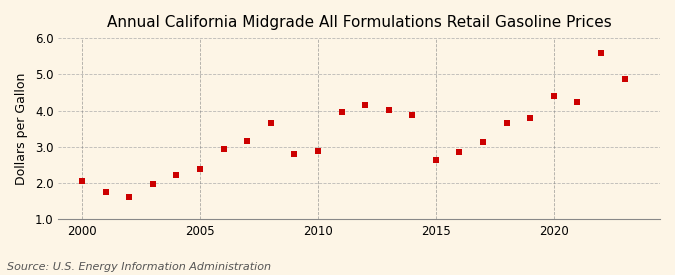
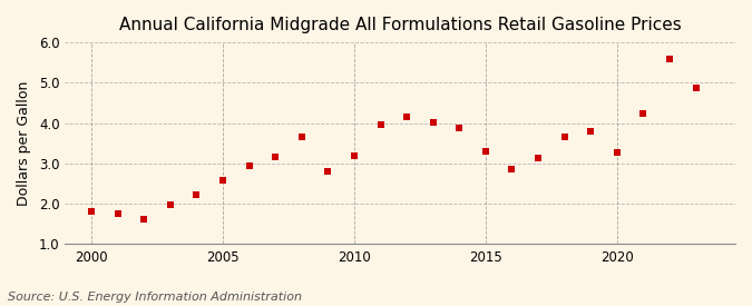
2000: 2.05 -> 1.82
2005: 2.40 -> 2.58
2010: 2.90 -> 3.20
2015: 2.65 -> 3.30
2020: 4.40 -> 3.27
